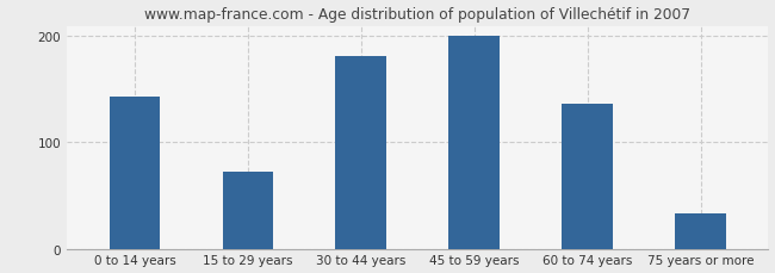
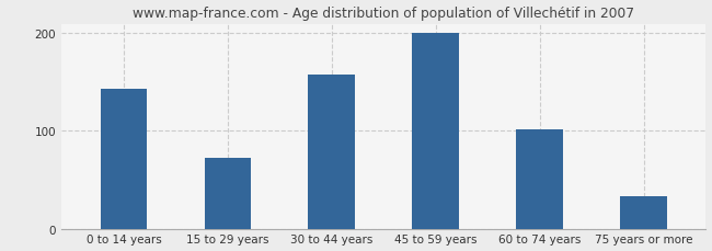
30 to 44 years: 181 -> 158
60 to 74 years: 136 -> 102
